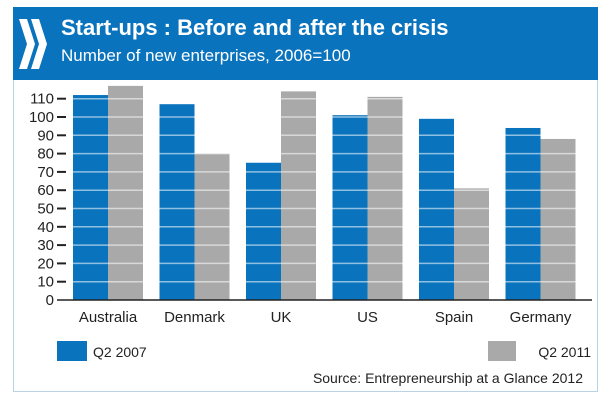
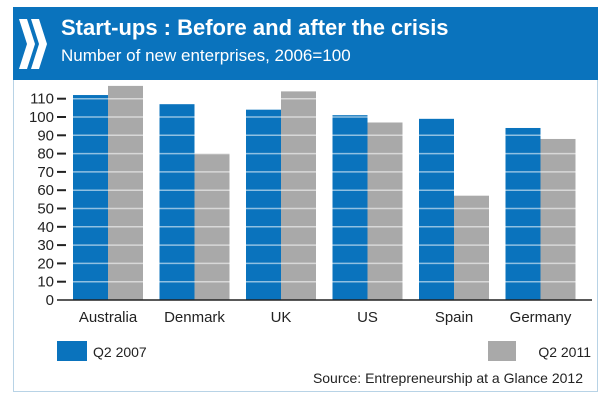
Q2 2007/UK: 75 -> 104
Q2 2011/US: 111 -> 97
Q2 2011/Spain: 61 -> 57
